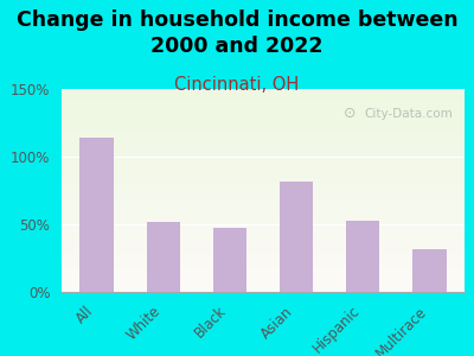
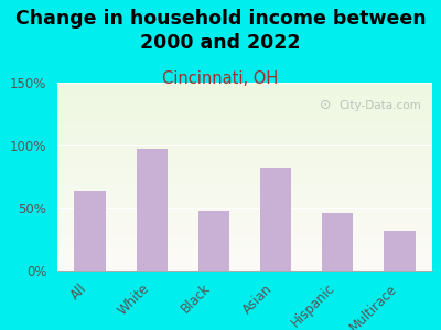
All: 114% -> 63%
White: 52% -> 97%
Hispanic: 53% -> 46%
